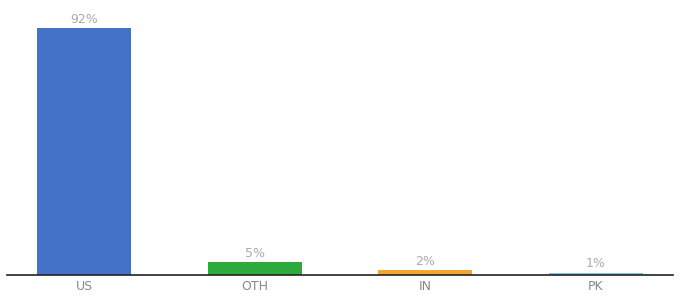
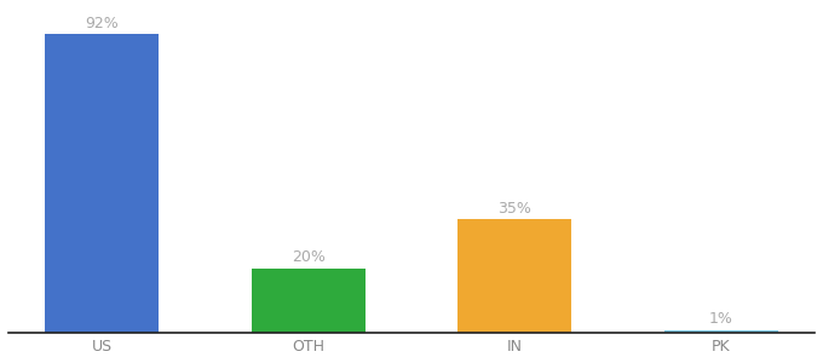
OTH: 5% -> 20%
IN: 2% -> 35%
